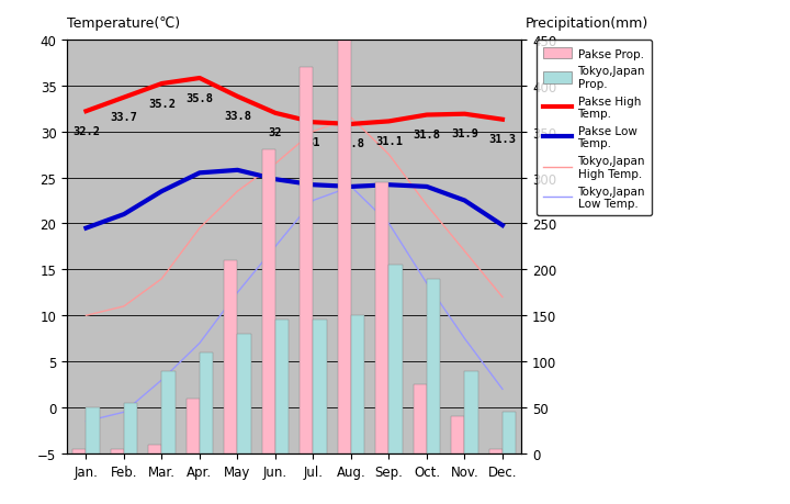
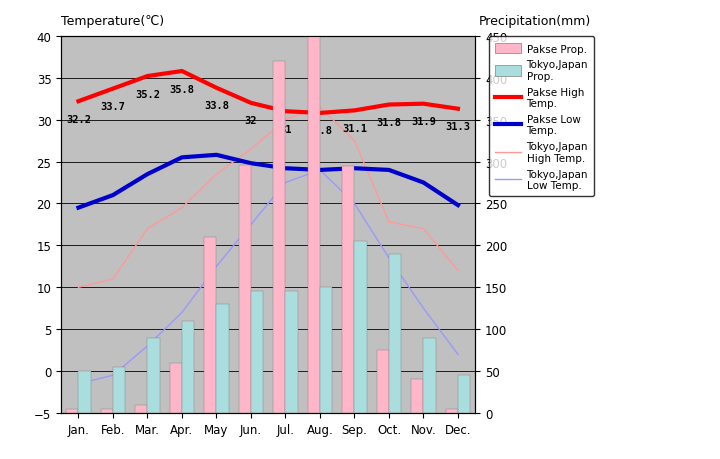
Tokyo,Japan High Temp./Mar.: 14.0 -> 17.0
Pakse Prop./Jun.: 330 -> 296
Tokyo,Japan High Temp./Oct.: 22.0 -> 17.8
